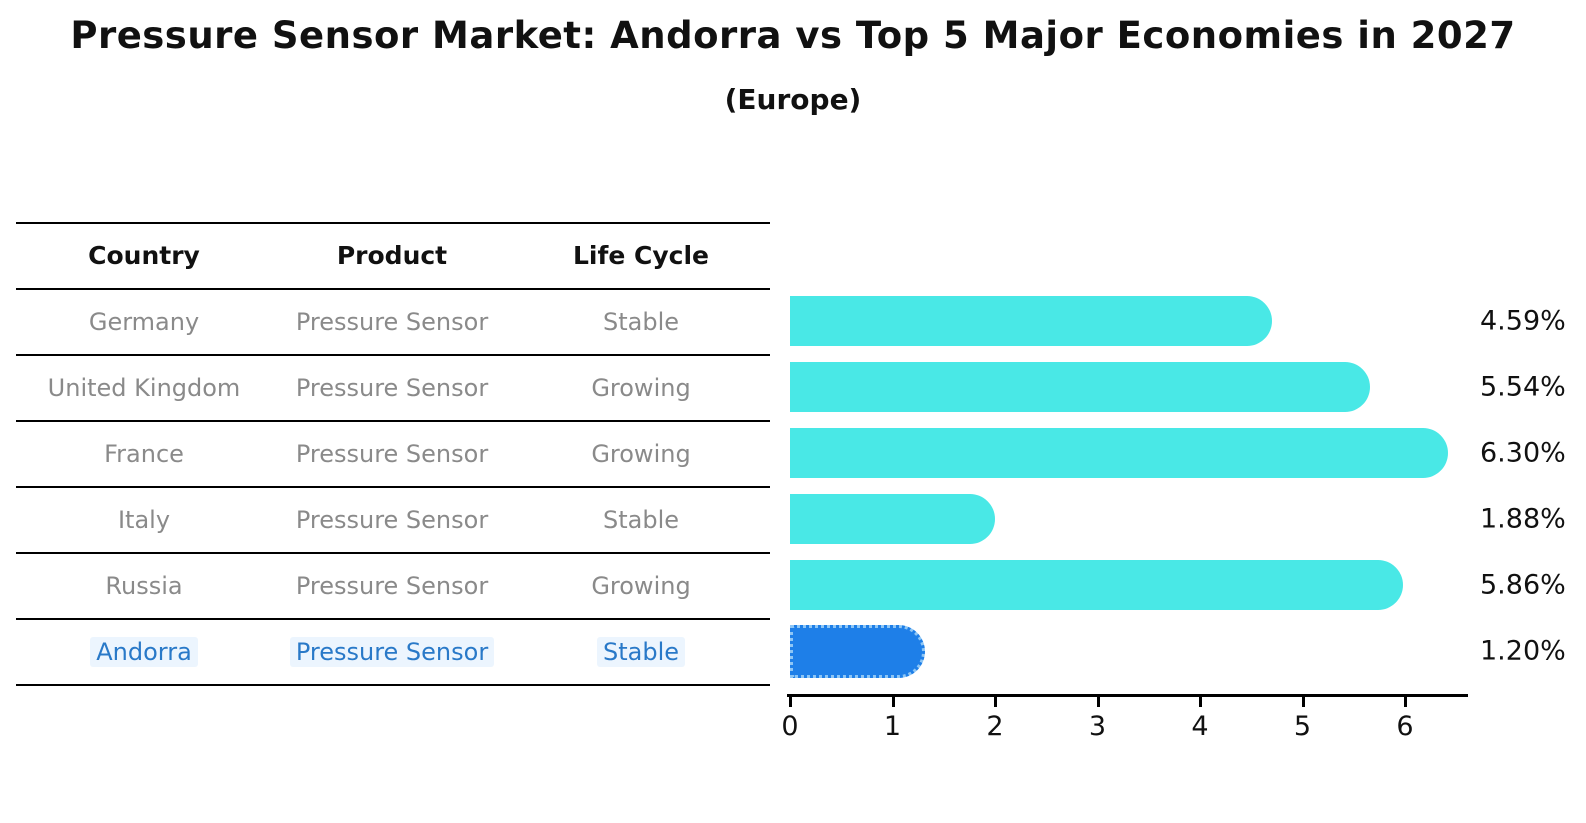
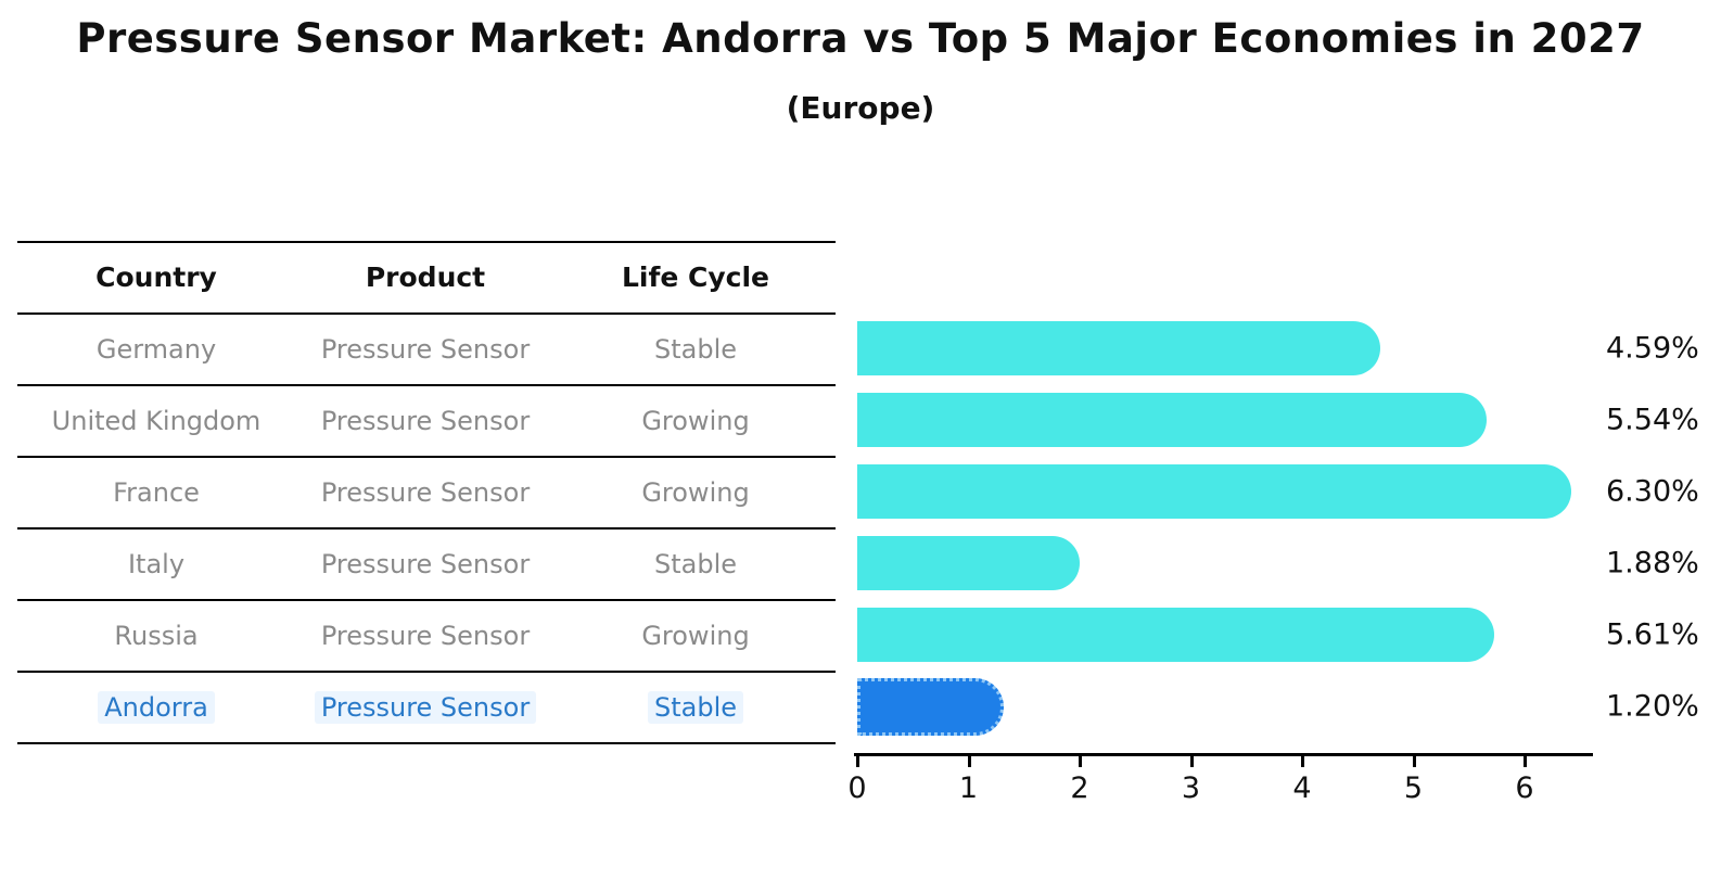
Russia: 5.86% -> 5.61%
